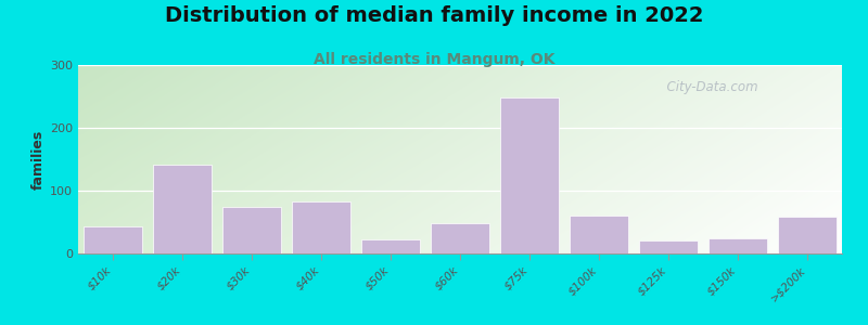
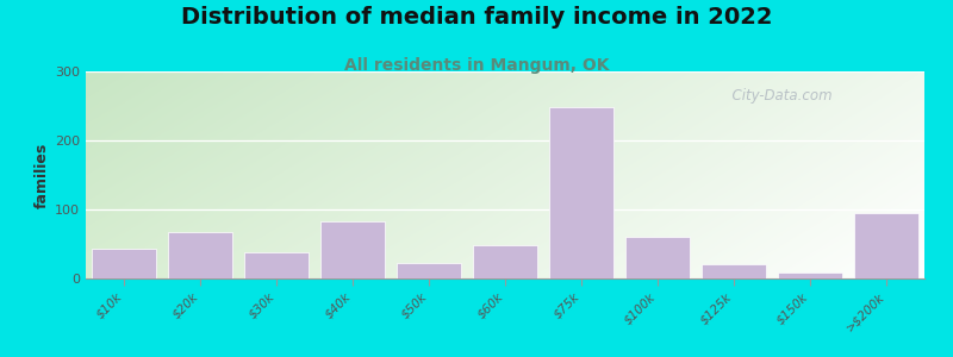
$20k: 142 -> 68
$30k: 74 -> 38
$150k: 24 -> 8
>$200k: 58 -> 95
